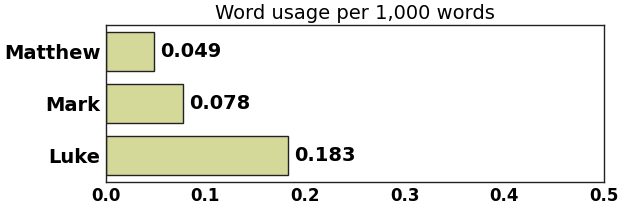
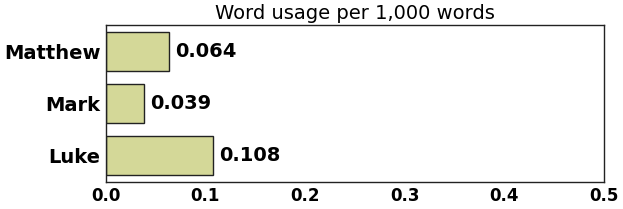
Matthew: 0.049 -> 0.064
Mark: 0.078 -> 0.039
Luke: 0.183 -> 0.108
